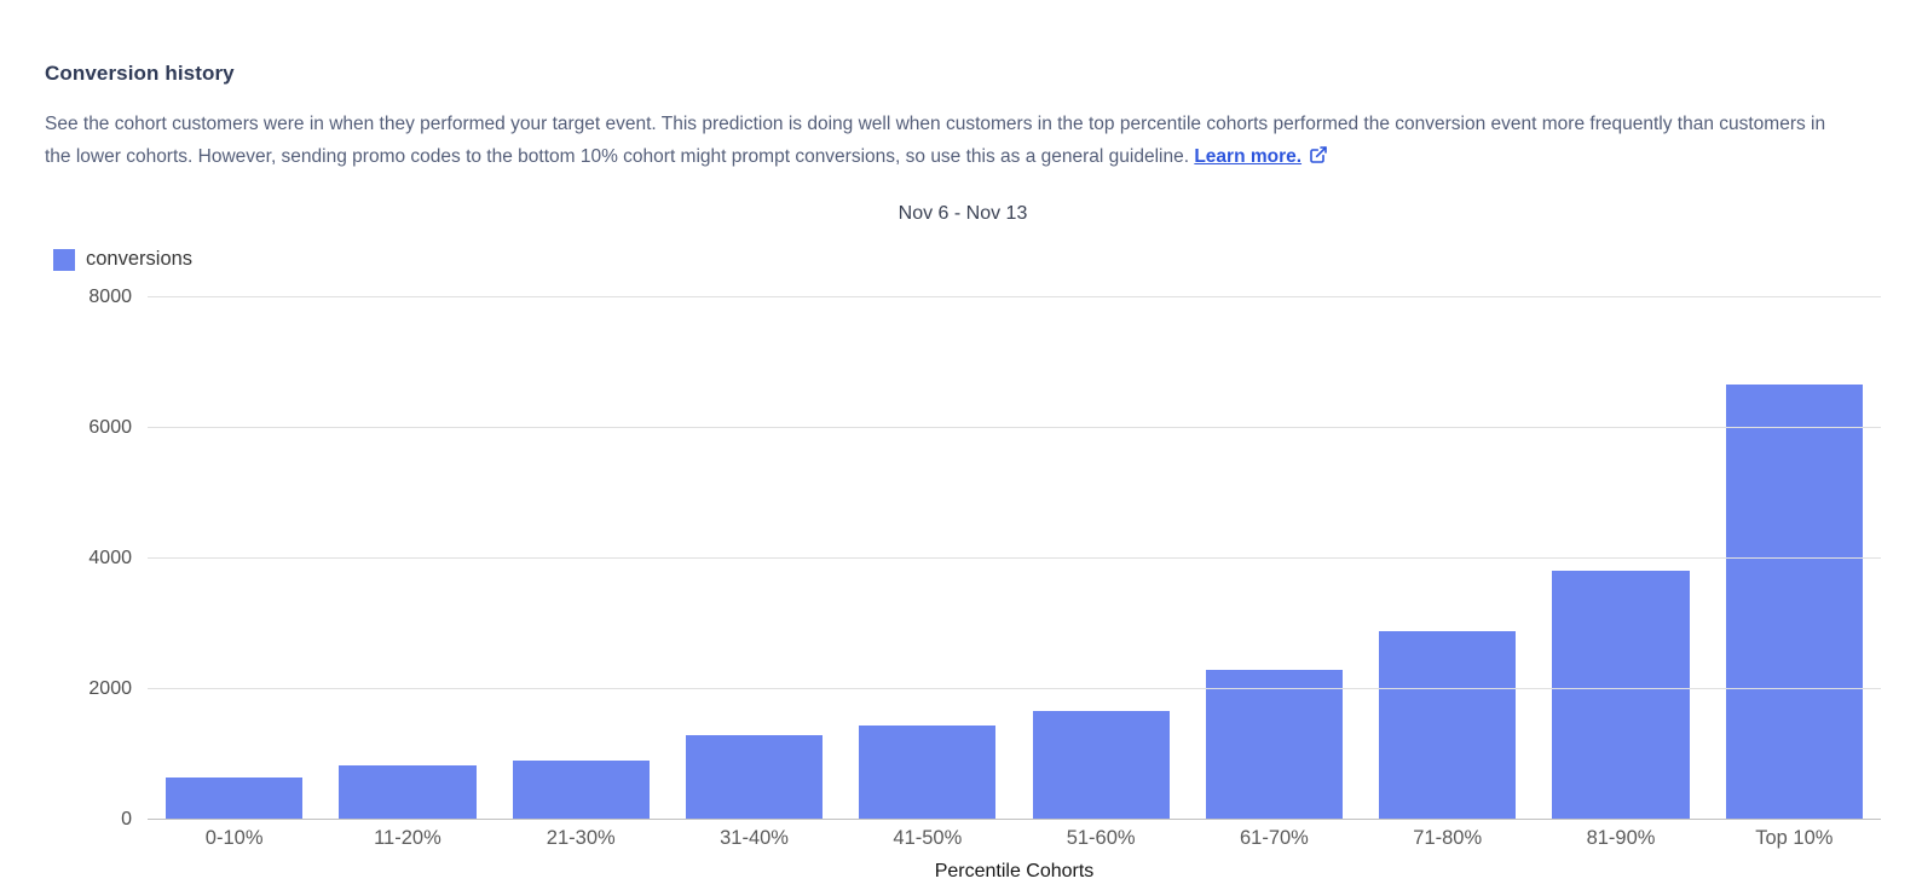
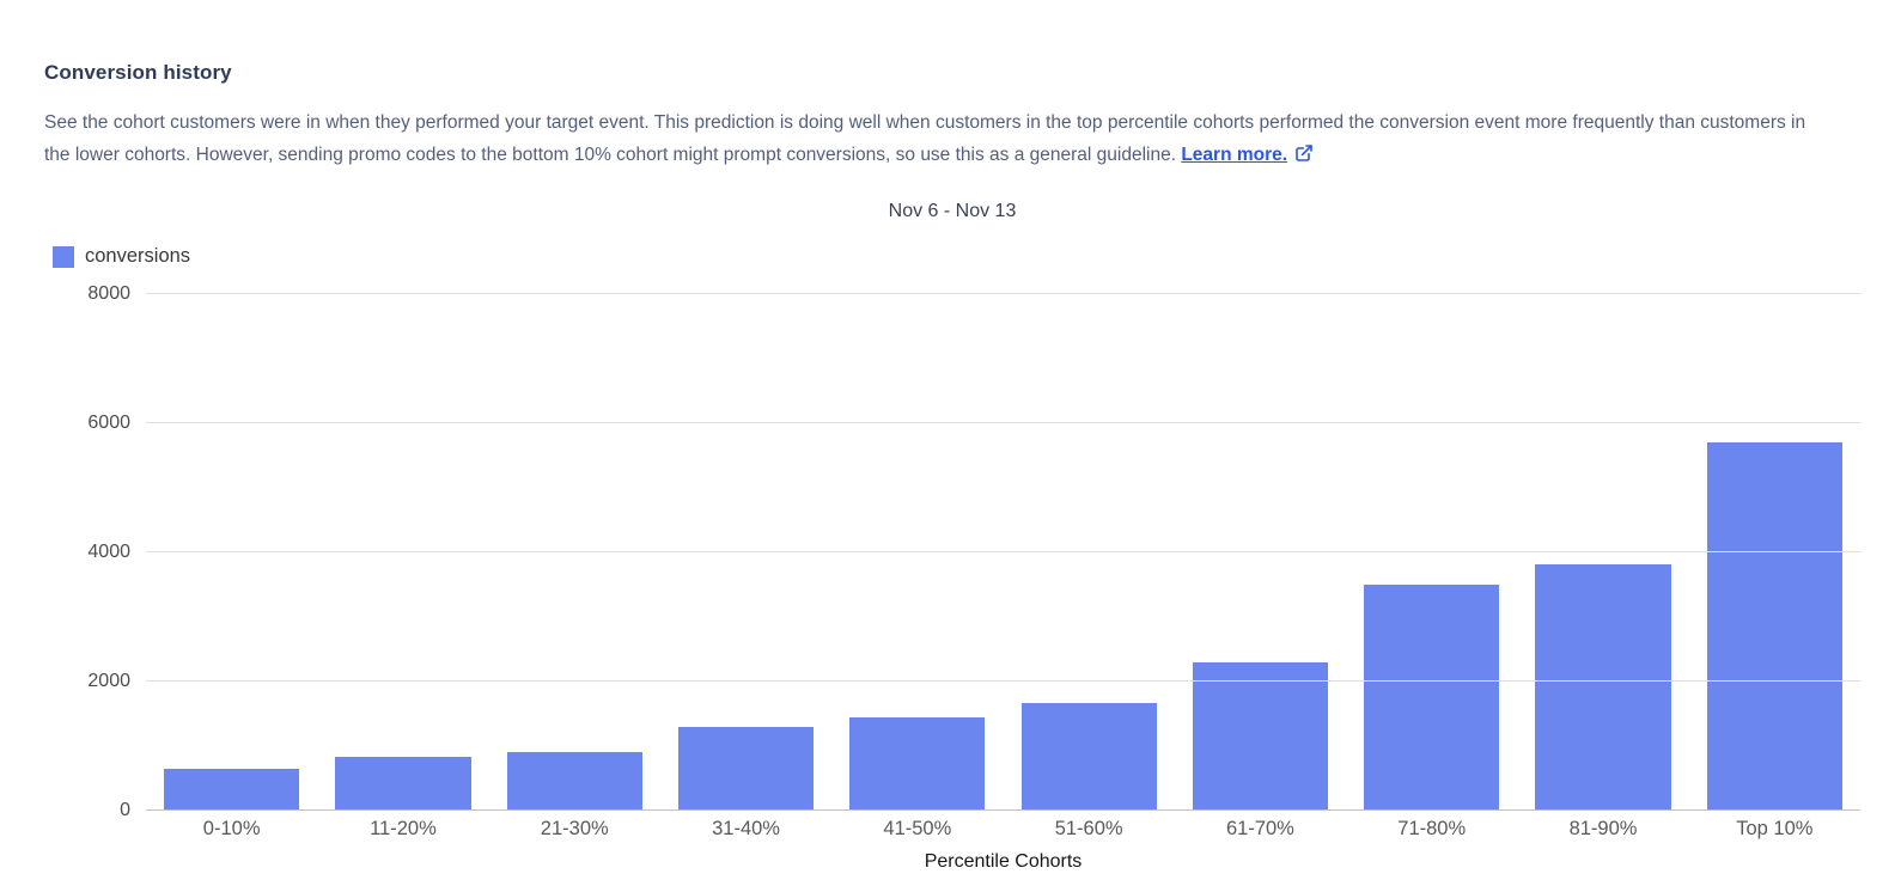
71-80%: 2900 -> 3500
Top 10%: 6700 -> 5700
